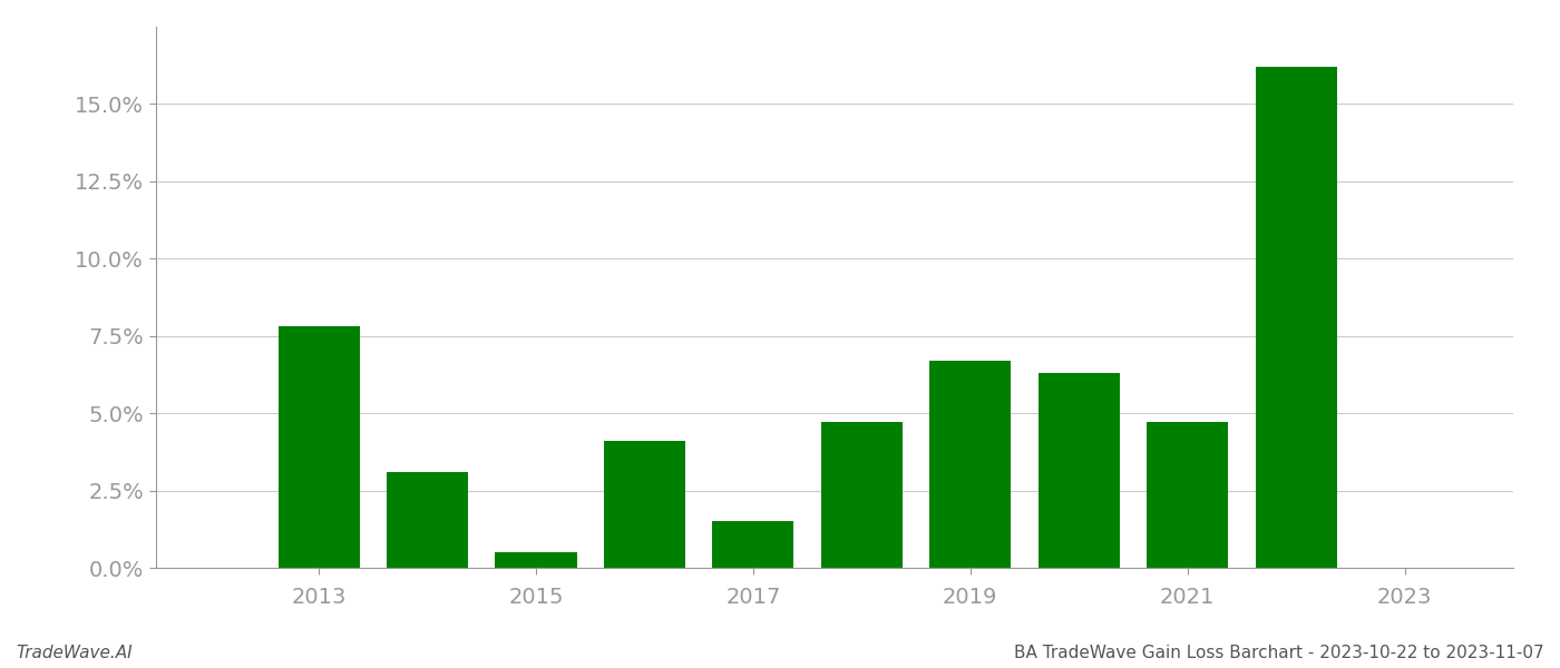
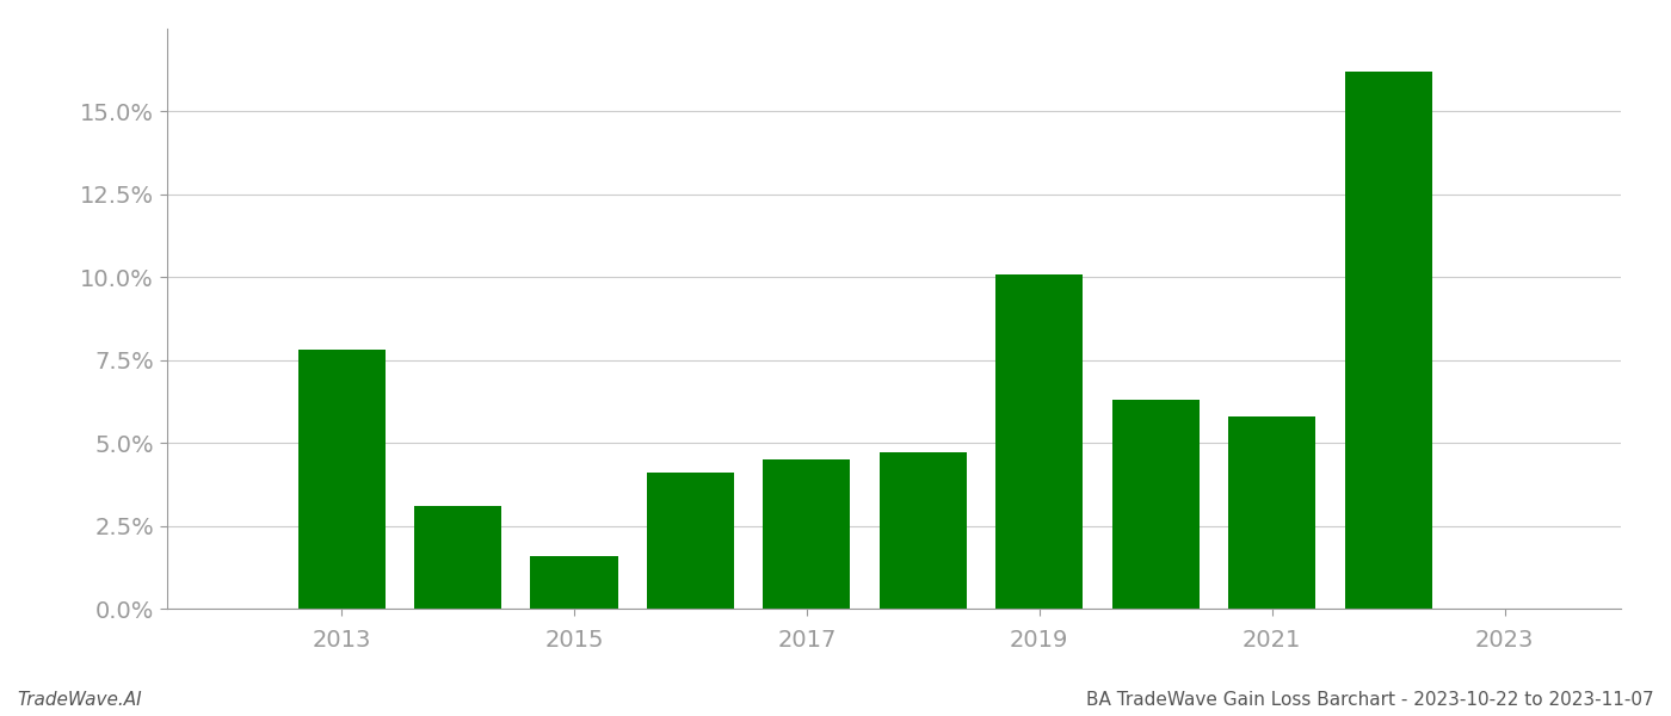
2015: 0.5% -> 1.6%
2017: 1.5% -> 4.5%
2019: 6.7% -> 10.1%
2021: 4.7% -> 5.8%
